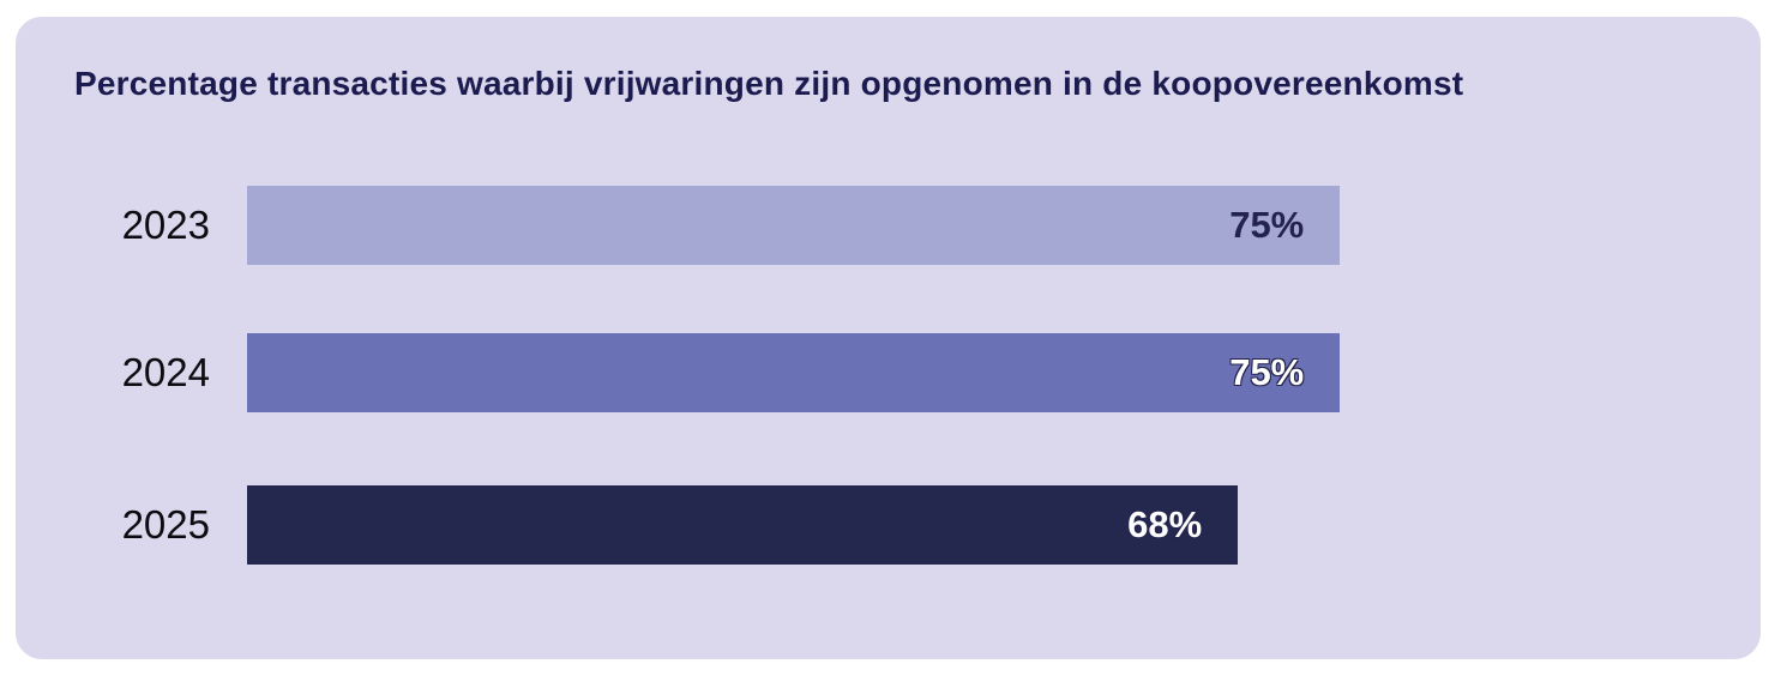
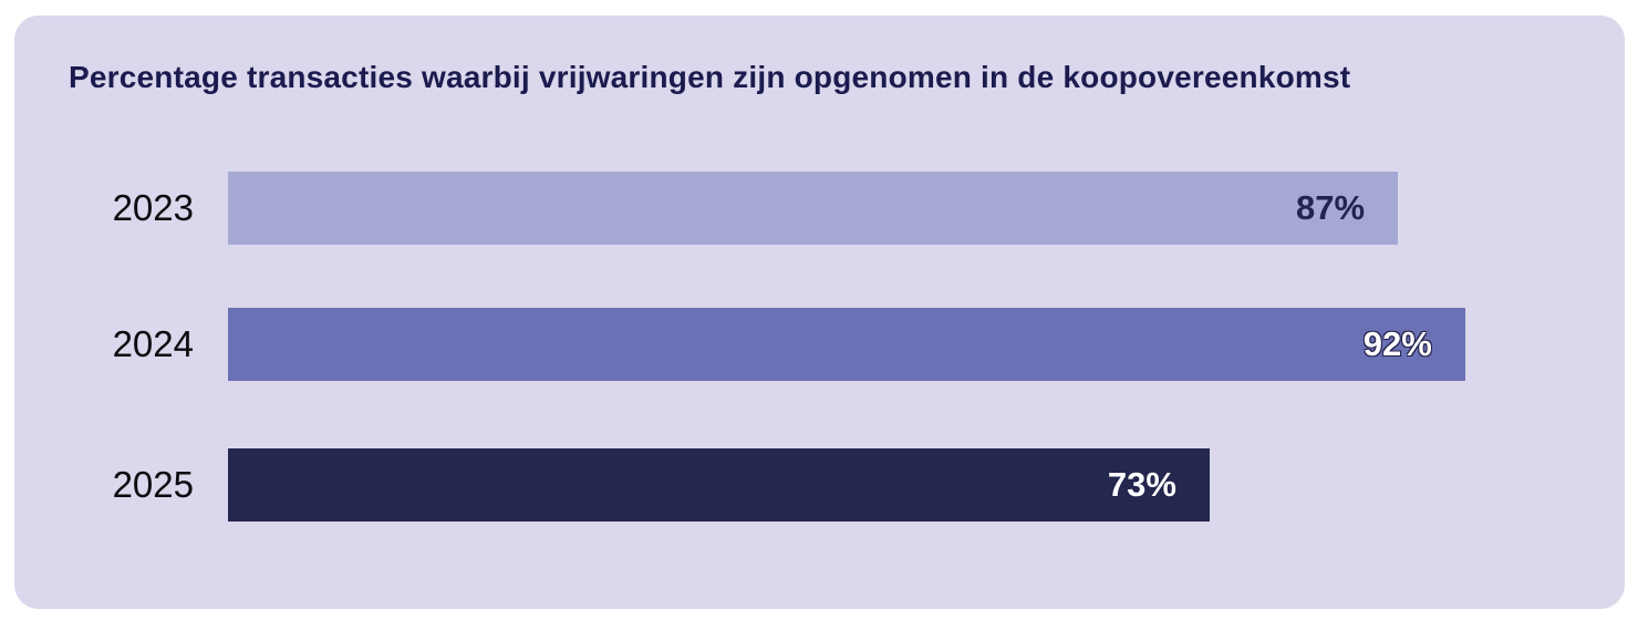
2023: 75% -> 87%
2024: 75% -> 92%
2025: 68% -> 73%
